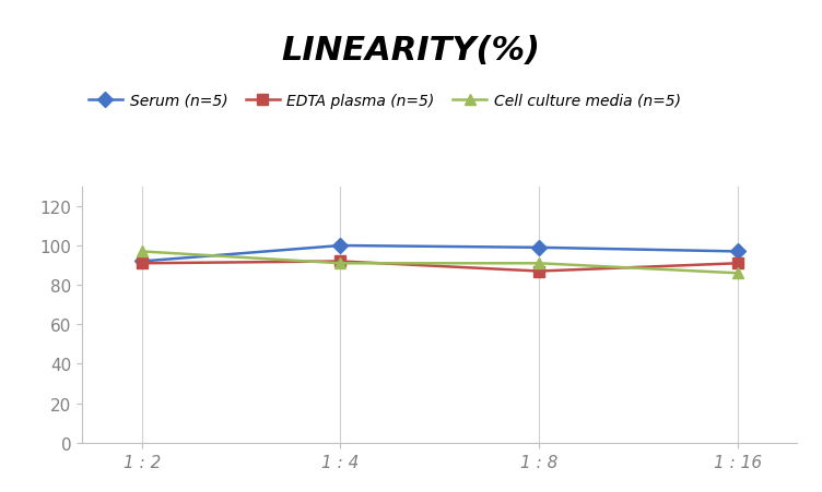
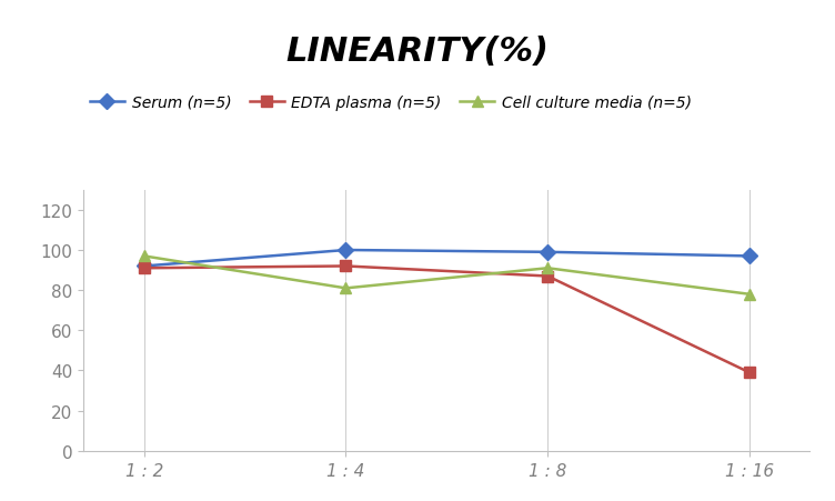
Cell culture media (n=5)/1 : 4: 91 -> 81
EDTA plasma (n=5)/1 : 16: 91 -> 39
Cell culture media (n=5)/1 : 16: 86 -> 78
